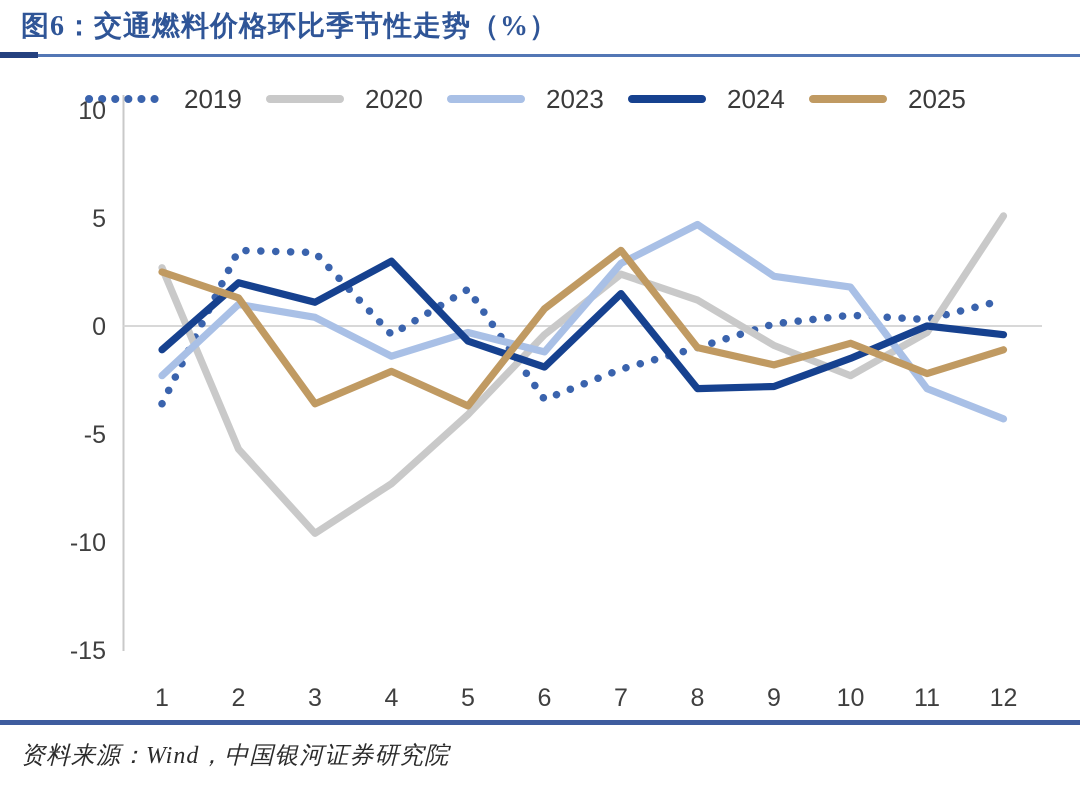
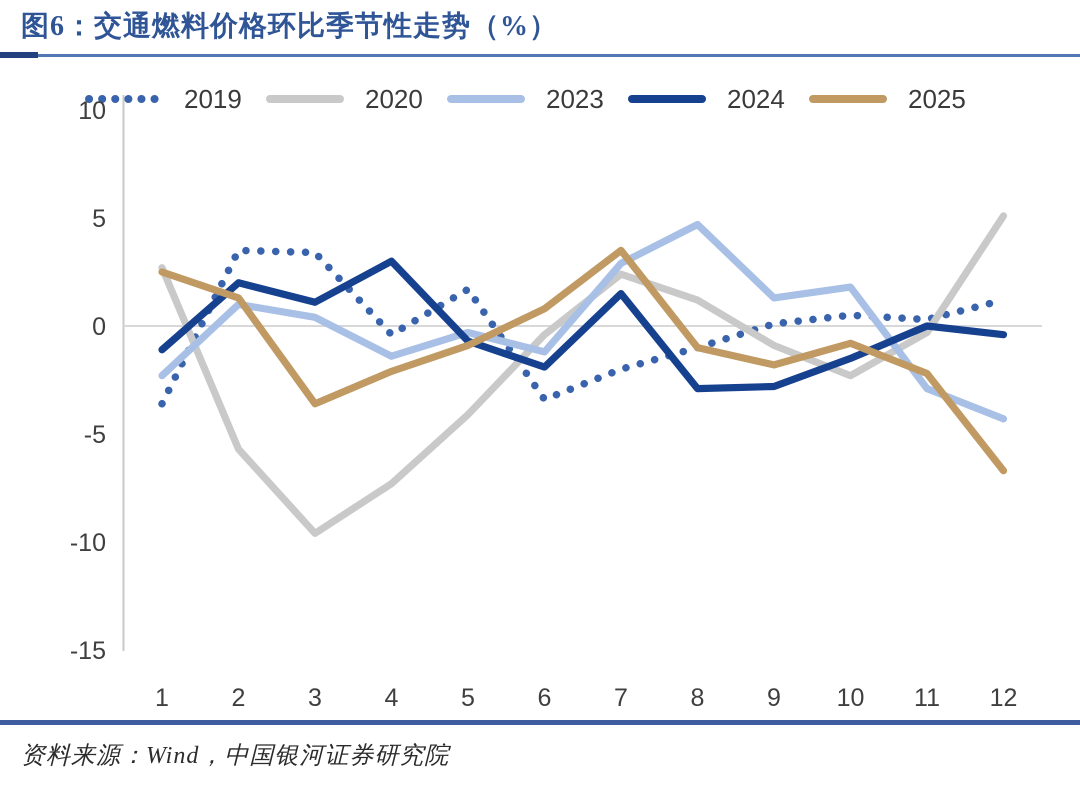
2025/5: -3.7 -> -0.9
2023/9: 2.3 -> 1.3
2025/12: -1.1 -> -6.7
